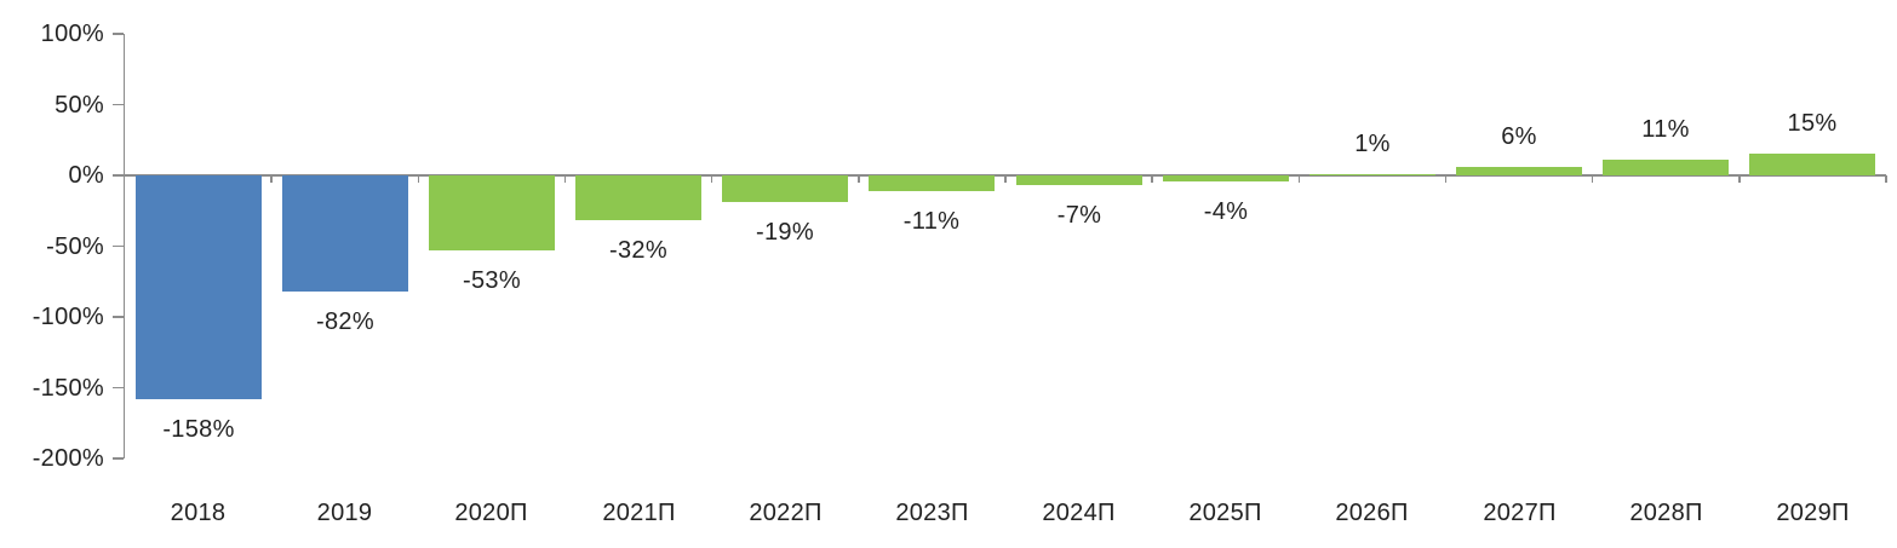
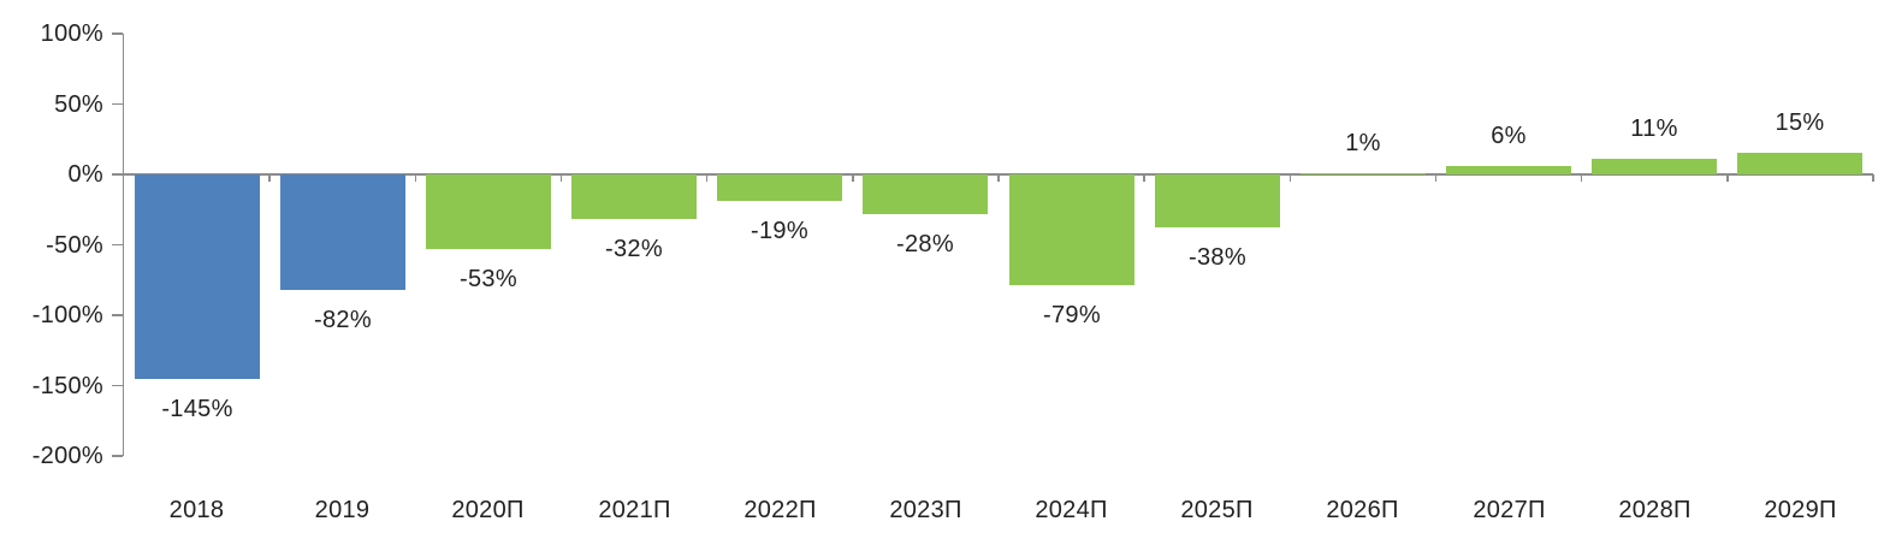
2018: -158% -> -145%
2023П: -11% -> -28%
2024П: -7% -> -79%
2025П: -4% -> -38%
